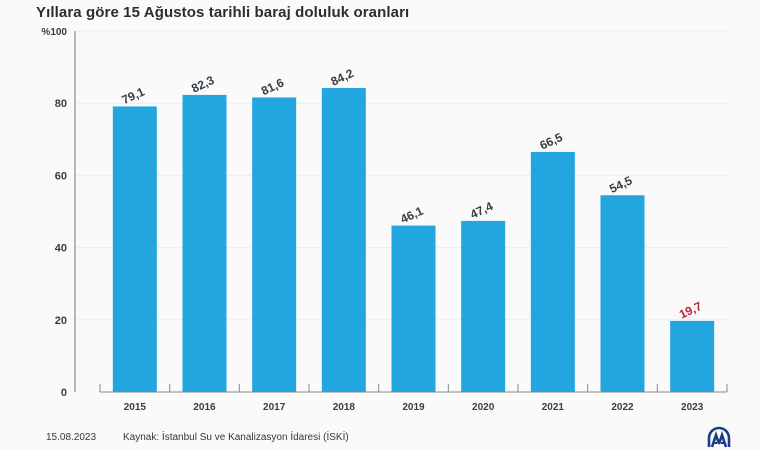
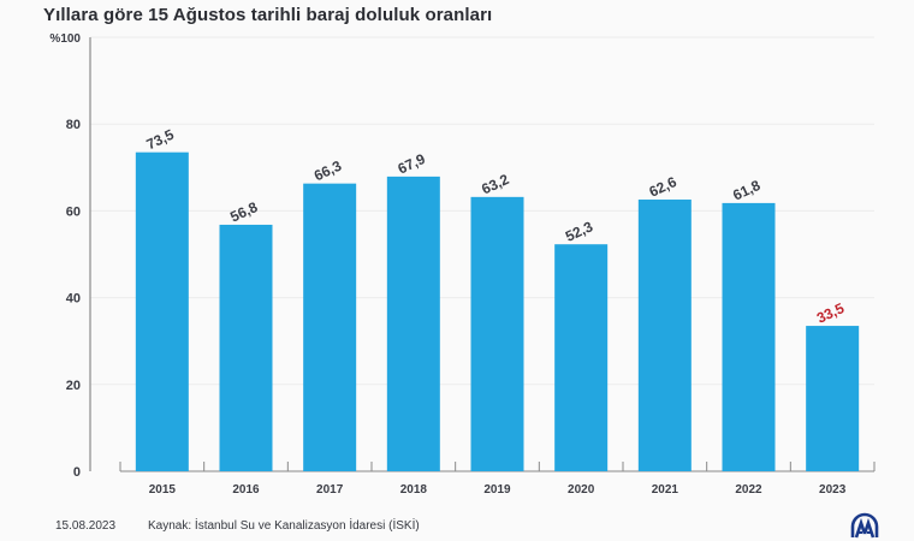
2015: 79,1 -> 73,5
2016: 82,3 -> 56,8
2017: 81,6 -> 66,3
2018: 84,2 -> 67,9
2019: 46,1 -> 63,2
2020: 47,4 -> 52,3
2021: 66,5 -> 62,6
2022: 54,5 -> 61,8
2023: 19,7 -> 33,5
